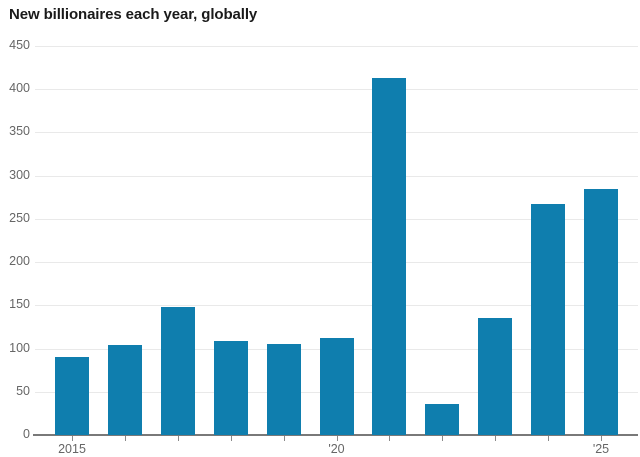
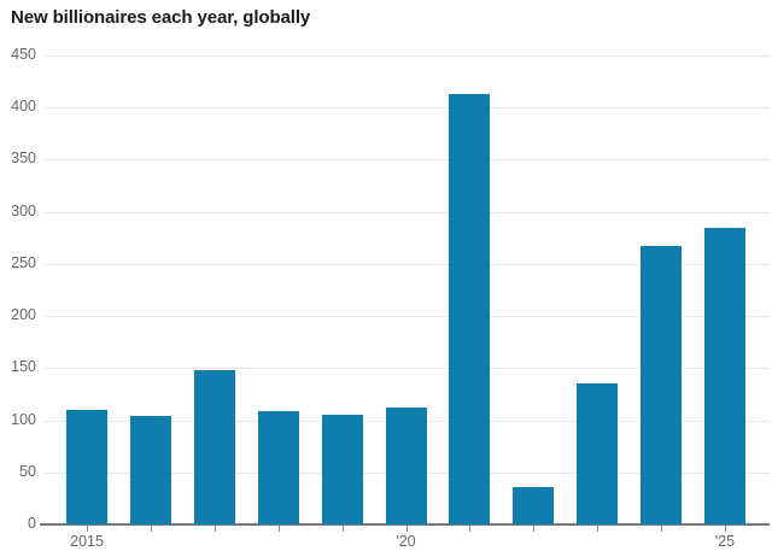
2015: 90 -> 110
